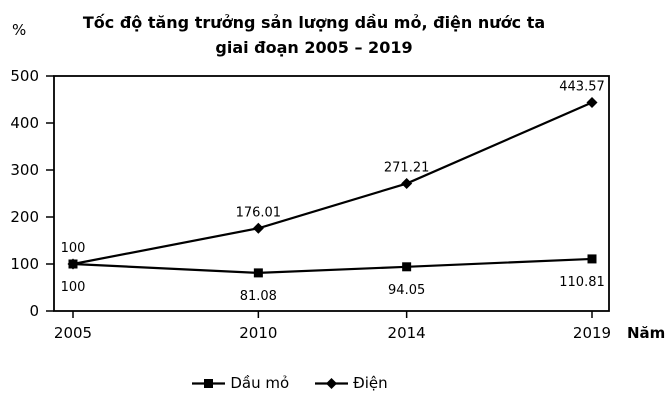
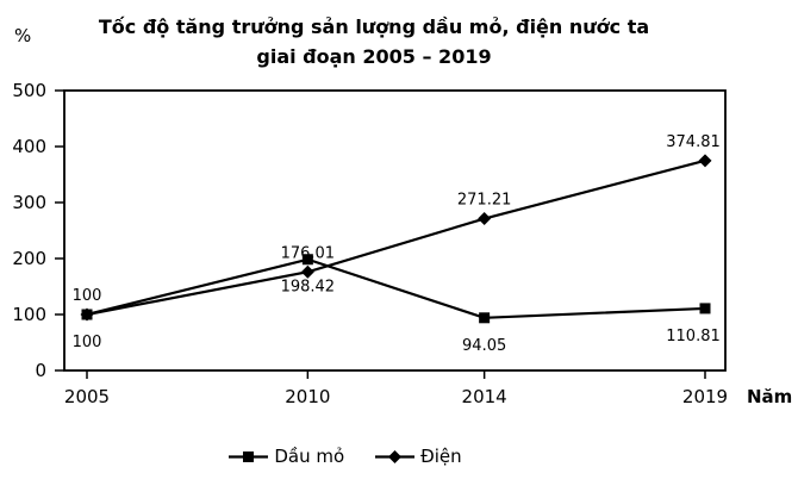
Dầu mỏ/2010: 81.08 -> 198.42
Điện/2019: 443.57 -> 374.81
